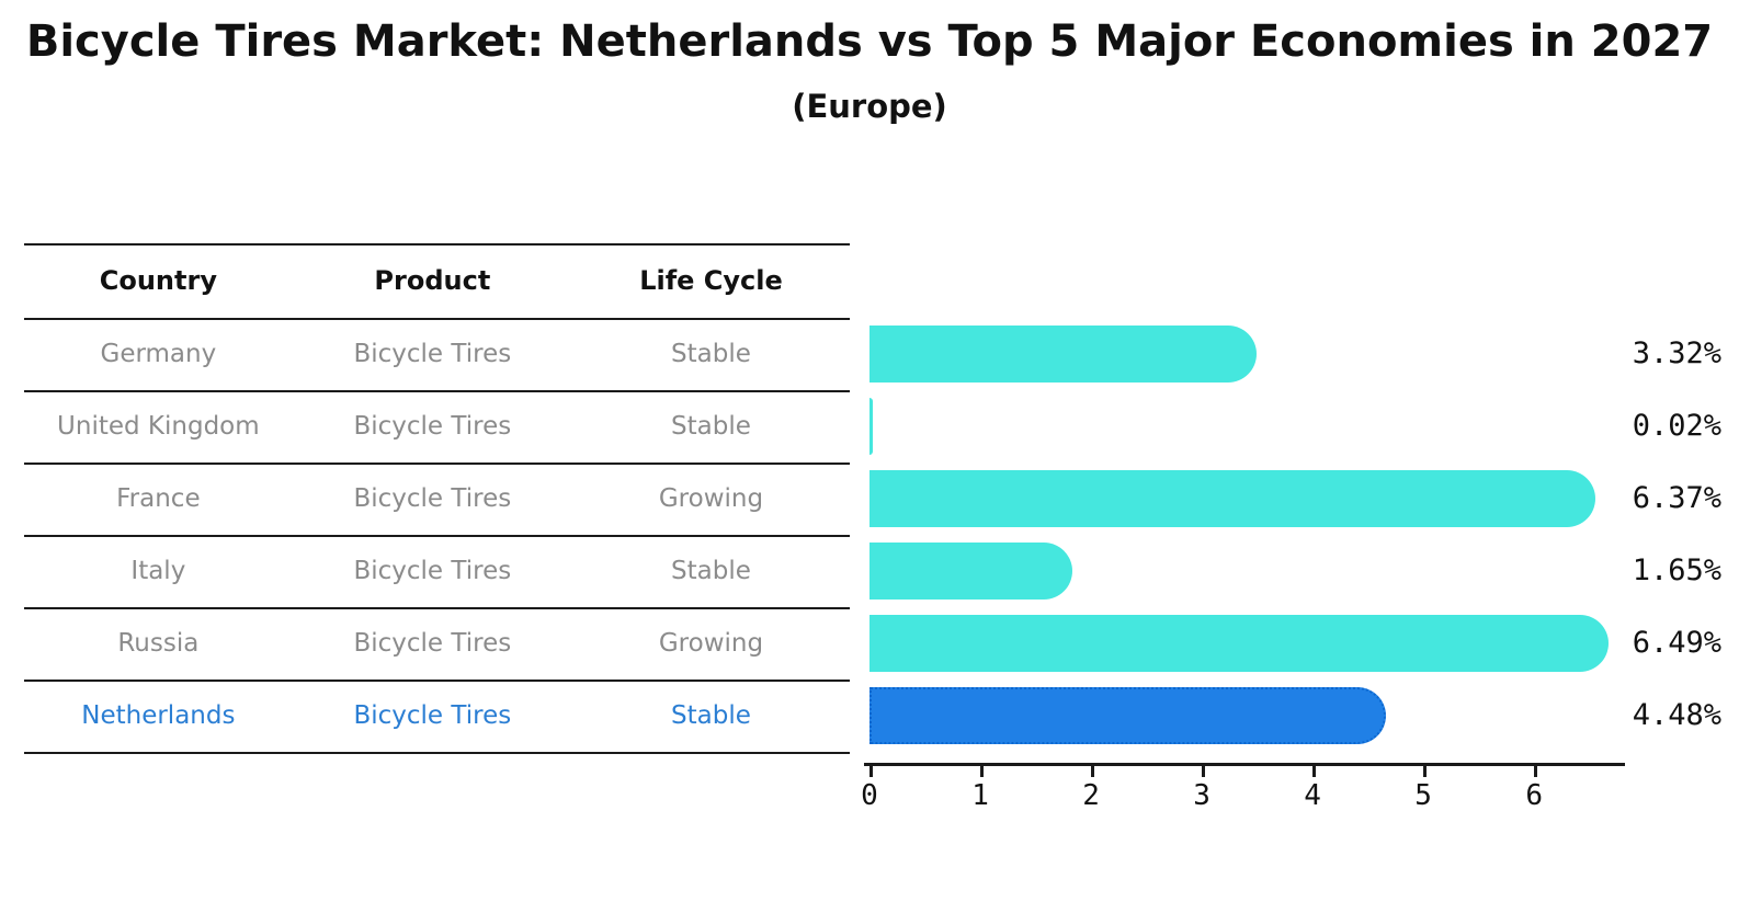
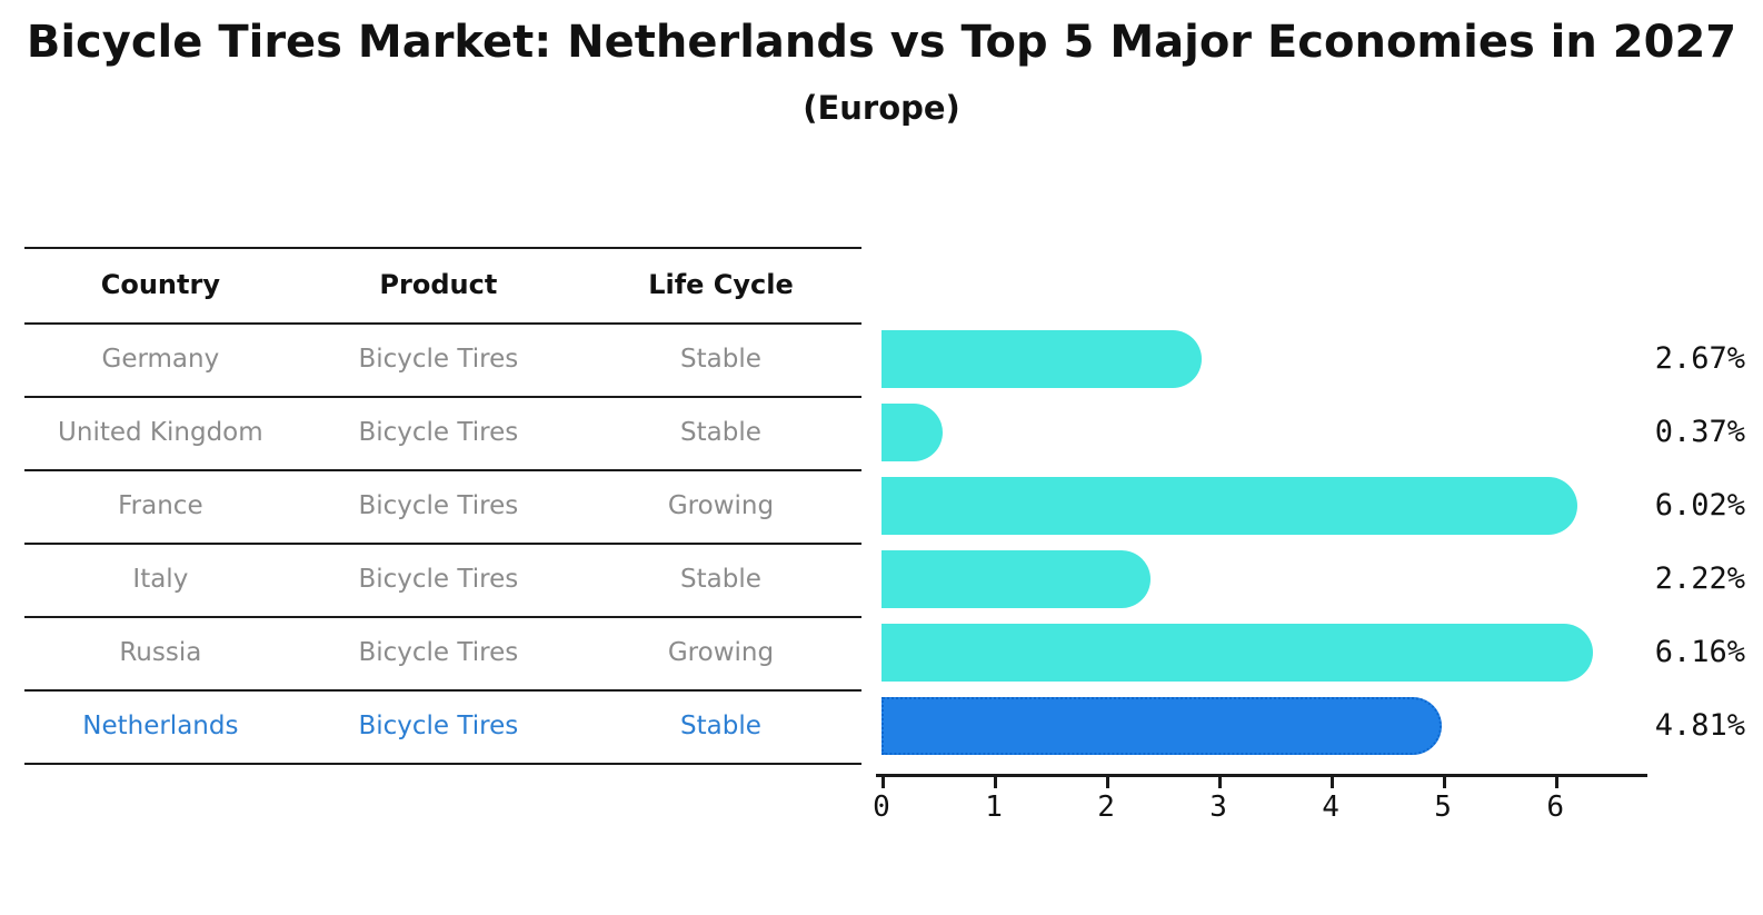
Germany: 3.32% -> 2.67%
United Kingdom: 0.02% -> 0.37%
France: 6.37% -> 6.02%
Italy: 1.65% -> 2.22%
Russia: 6.49% -> 6.16%
Netherlands: 4.48% -> 4.81%
